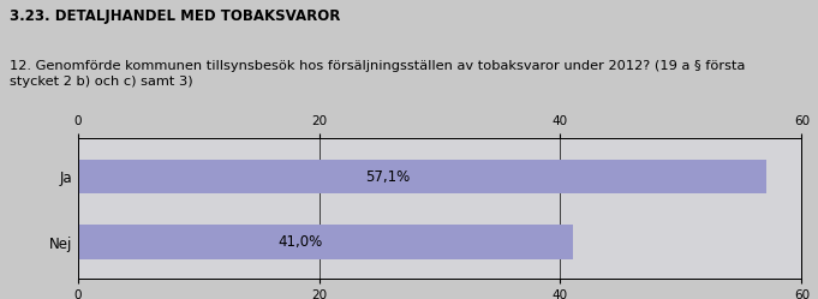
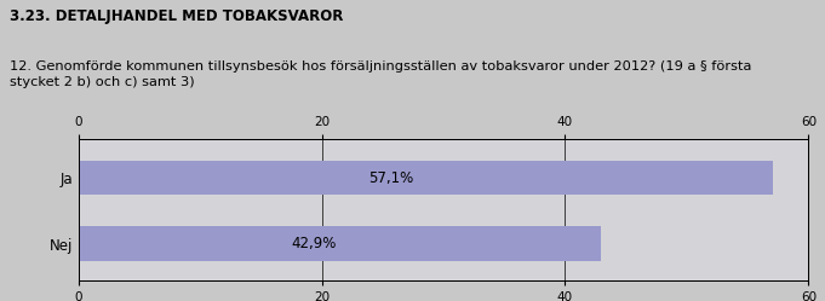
Nej: 41,0% -> 42,9%
